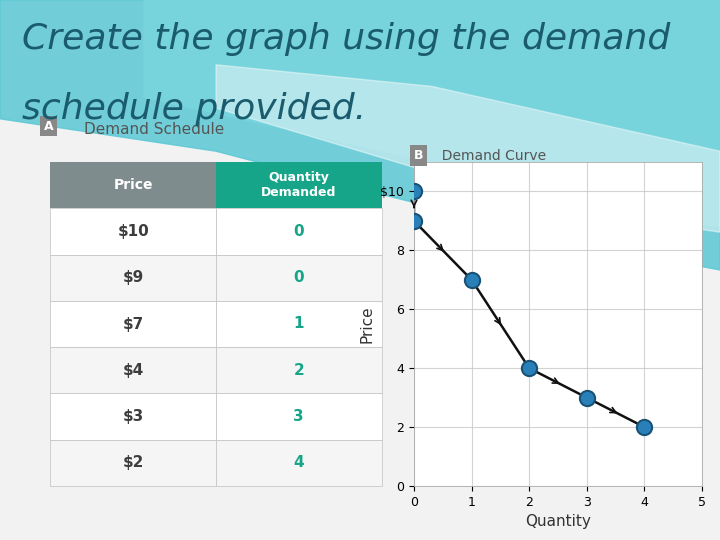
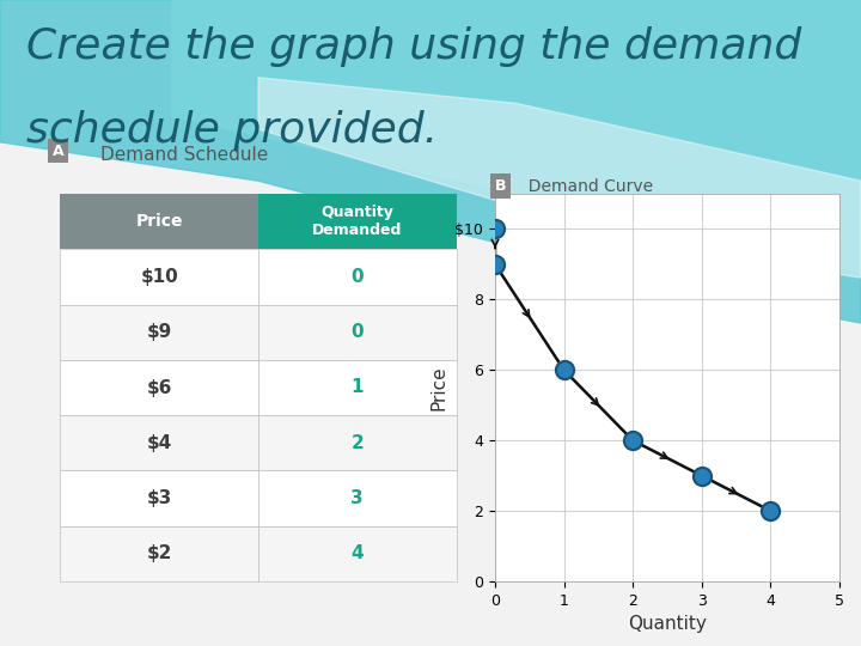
1: $7 -> $6
